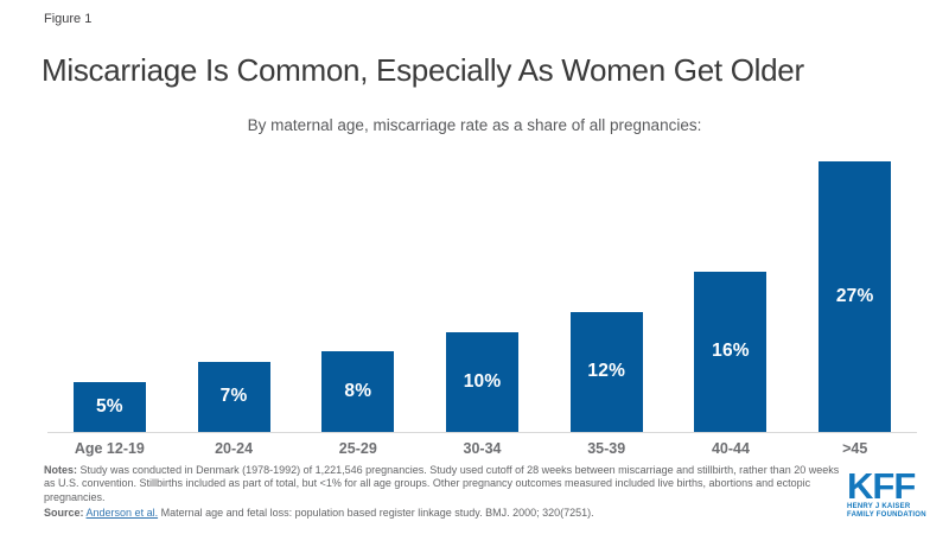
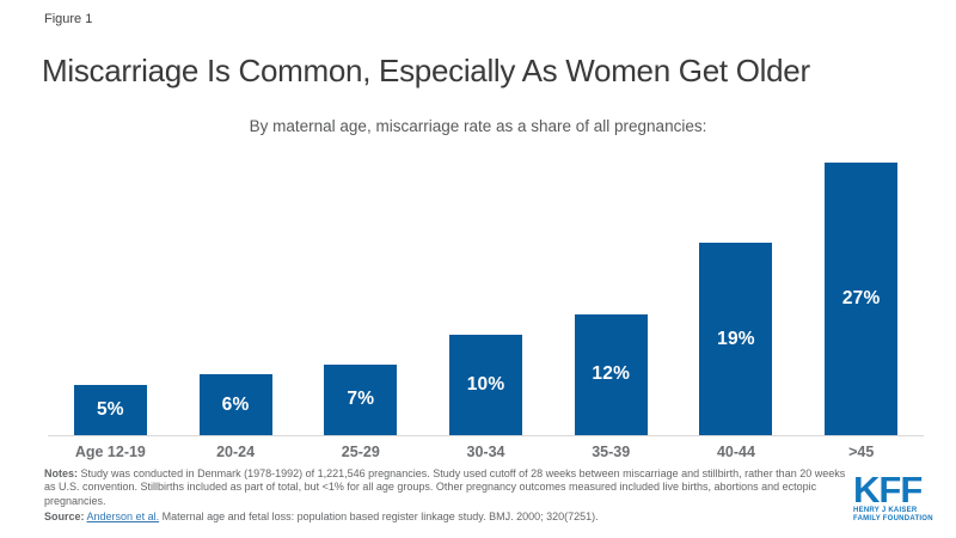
20-24: 7% -> 6%
25-29: 8% -> 7%
40-44: 16% -> 19%
